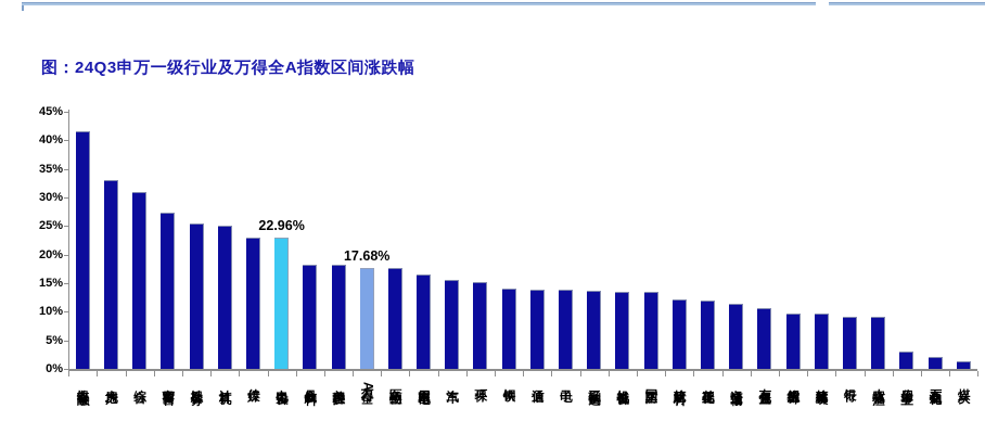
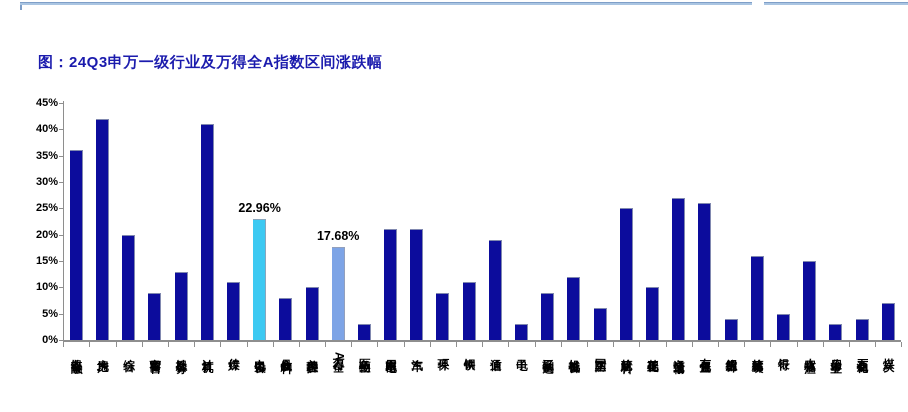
非银金融: 42% -> 36%
房地产: 33% -> 42%
综合: 31% -> 20%
商贸零售: 27% -> 9%
社会服务: 25% -> 13%
计算机: 25% -> 41%
传媒: 23% -> 11%
食品饮料: 18% -> 8%
美容护理: 18% -> 10%
医药生物: 18% -> 3%
家用电器: 17% -> 21%
汽车: 16% -> 21%
环保: 15% -> 9%
钢铁: 14% -> 11%
通信: 14% -> 19%
电子: 14% -> 3%
轻工制造: 14% -> 9%
机械设备: 14% -> 12%
国防军工: 13% -> 6%
建筑材料: 12% -> 25%
基础化工: 12% -> 10%
交通运输: 11% -> 27%
有色金属: 11% -> 26%
纺织服饰: 10% -> 4%
建筑装饰: 10% -> 16%
银行: 9% -> 5%
农林牧渔: 9% -> 15%
石油石化: 2% -> 4%
煤炭: 1% -> 7%
